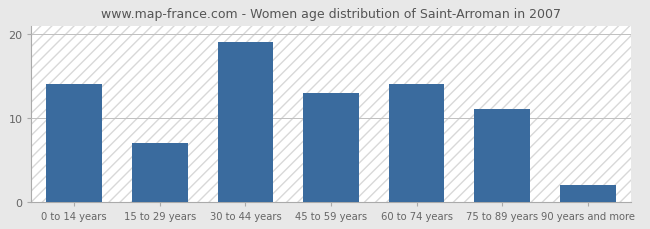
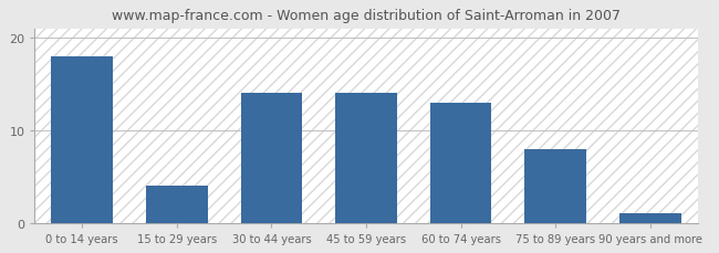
0 to 14 years: 14 -> 18
15 to 29 years: 7 -> 4
30 to 44 years: 19 -> 14
45 to 59 years: 13 -> 14
60 to 74 years: 14 -> 13
75 to 89 years: 11 -> 8
90 years and more: 2 -> 1
